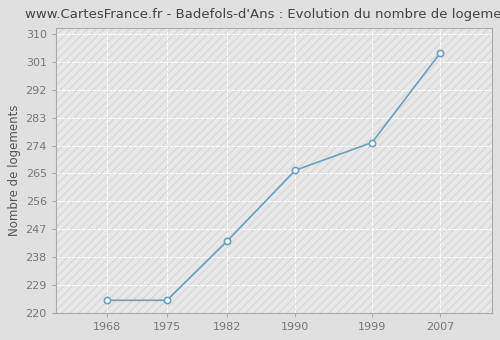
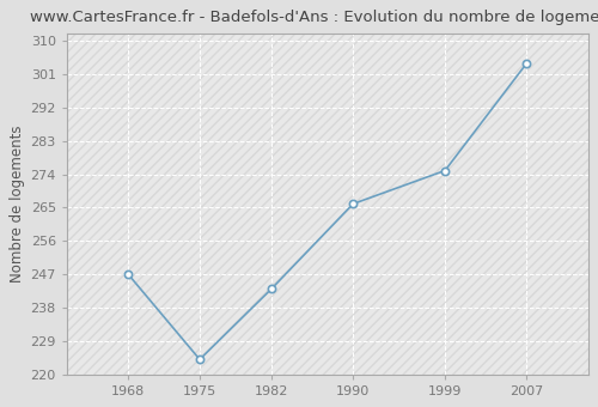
1968: 224 -> 247
